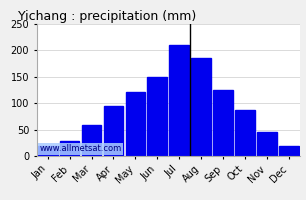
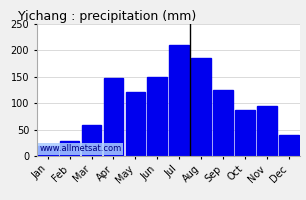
Apr: 95 -> 148
Nov: 45 -> 94
Dec: 18 -> 40
